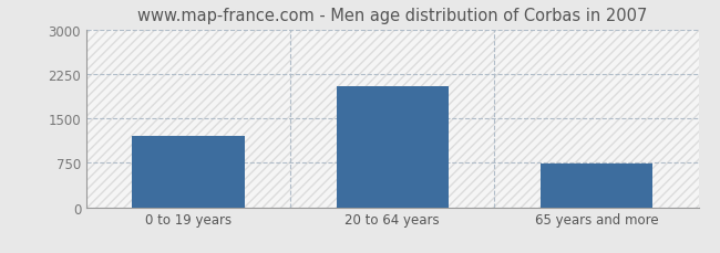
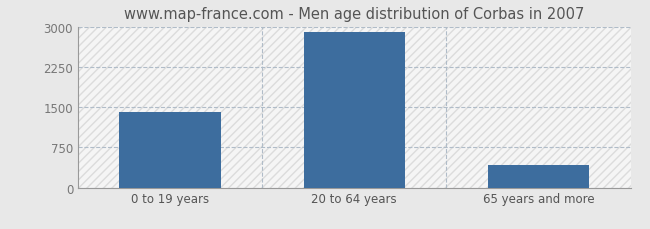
0 to 19 years: 1200 -> 1410
20 to 64 years: 2040 -> 2900
65 years and more: 740 -> 430
